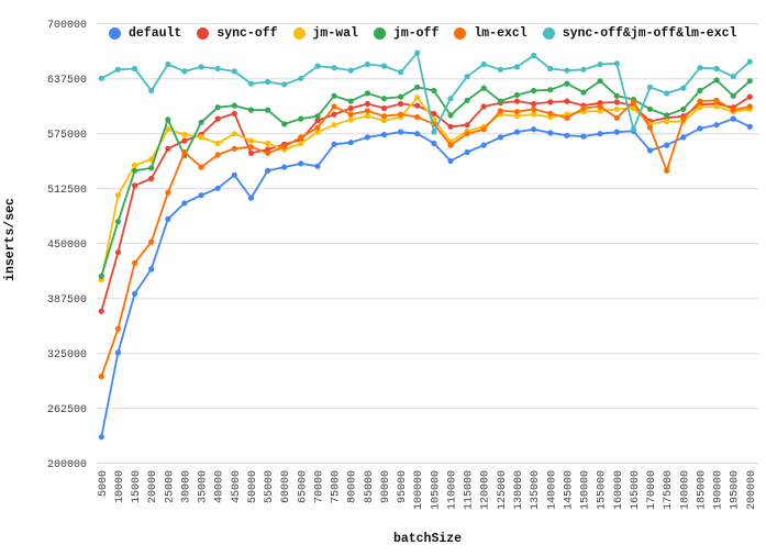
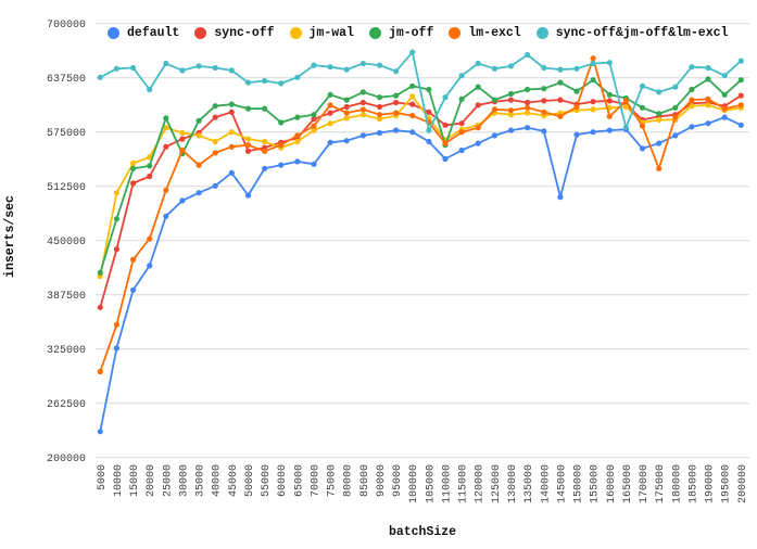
jm-off/110000: 600000 -> 560000
default/145000: 570000 -> 500000
lm-excl/155000: 610000 -> 660000
